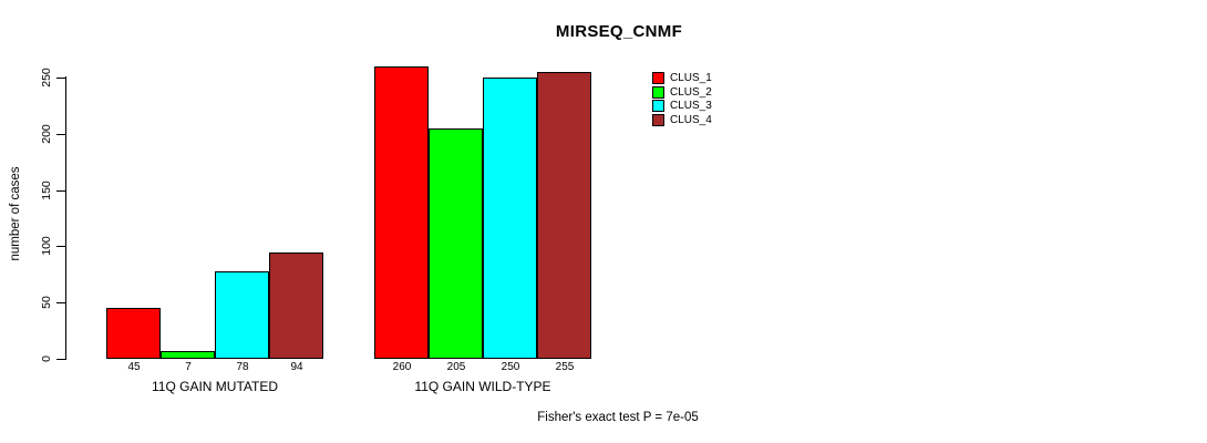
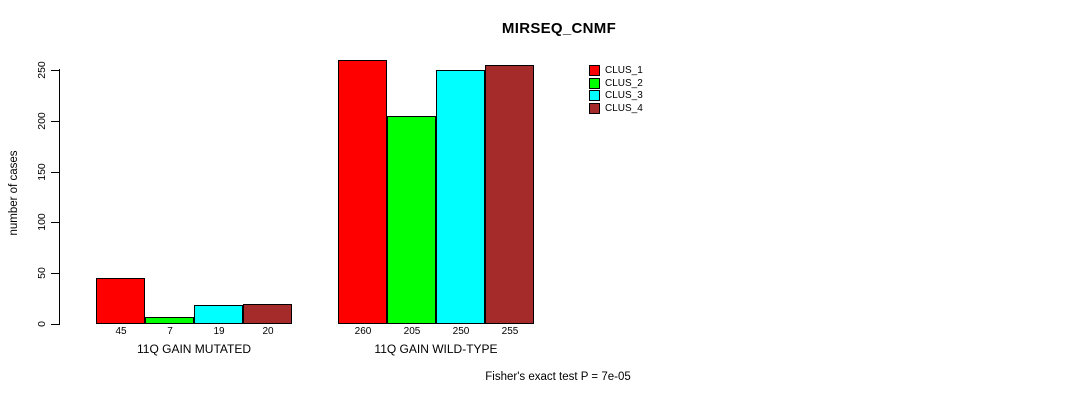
CLUS_3/11Q GAIN MUTATED: 78 -> 19
CLUS_4/11Q GAIN MUTATED: 94 -> 20
